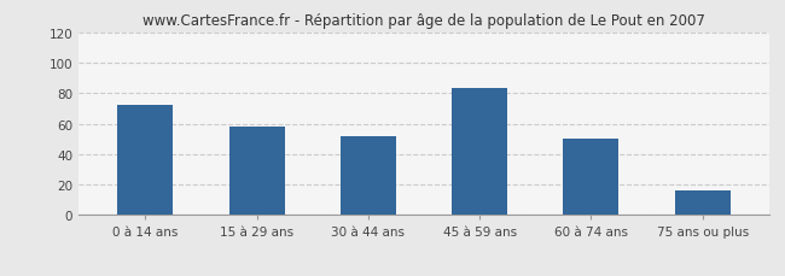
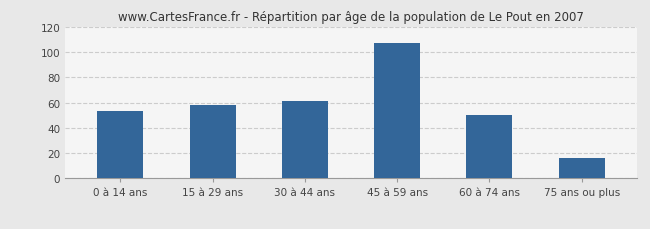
0 à 14 ans: 72 -> 53
30 à 44 ans: 52 -> 61
45 à 59 ans: 83 -> 107
